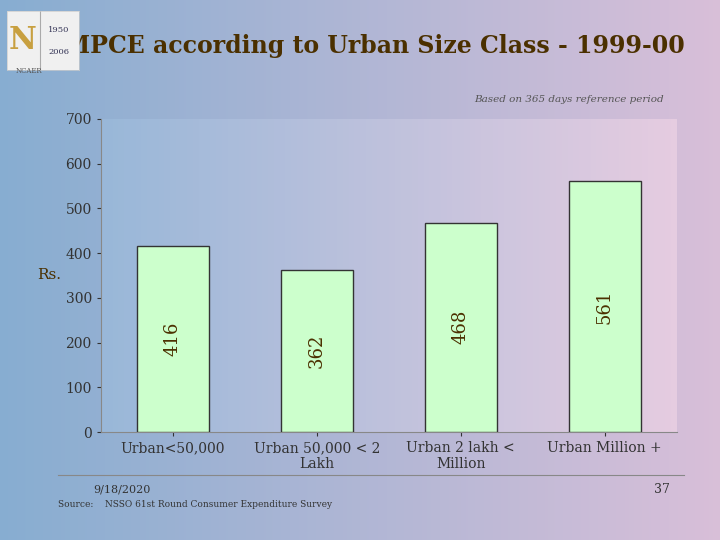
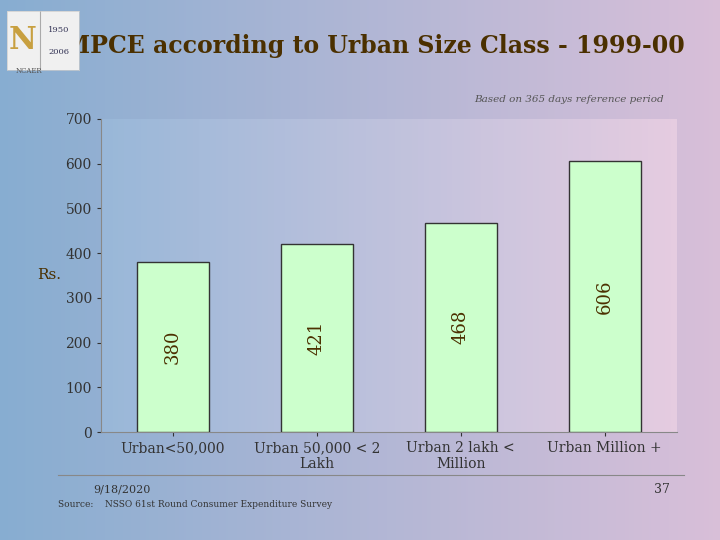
Urban<50,000: 416 -> 380
Urban 50,000 < 2 Lakh: 362 -> 421
Urban Million +: 561 -> 606
